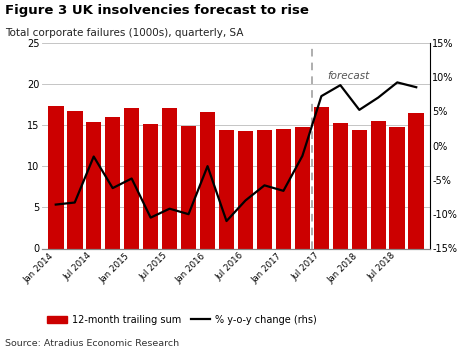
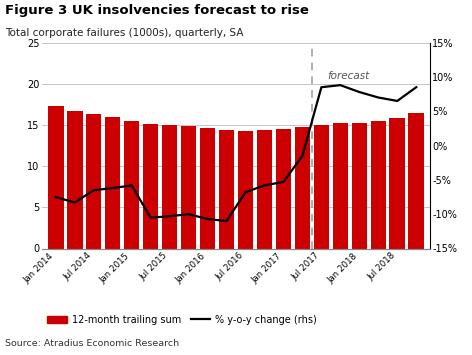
% y-o-y change (rhs)/Jan 2014: -8.6% -> -7.5%
12-month trailing sum/Jul 2014: 15.4 -> 16.3
% y-o-y change (rhs)/Jul 2014: -1.6% -> -6.5%
12-month trailing sum/Jan 2015: 17.0 -> 15.5
% y-o-y change (rhs)/Jan 2015: -4.8% -> -5.8%
12-month trailing sum/Jul 2015: 17.0 -> 15.0
% y-o-y change (rhs)/Jul 2015: -9.2% -> -10.3%
12-month trailing sum/Jan 2016: 16.6 -> 14.6
% y-o-y change (rhs)/Jan 2016: -3.0% -> -10.7%
% y-o-y change (rhs)/Jul 2016: -8.0% -> -6.8%
% y-o-y change (rhs)/Jan 2017: -6.6% -> -5.3%
12-month trailing sum/Jul 2017: 17.2 -> 15.0
% y-o-y change (rhs)/Jul 2017: 7.2% -> 8.5%
12-month trailing sum/Jan 2018: 14.4 -> 15.2
% y-o-y change (rhs)/Jan 2018: 5.2% -> 7.8%
12-month trailing sum/Jul 2018: 14.8 -> 15.9
% y-o-y change (rhs)/Jul 2018: 9.2% -> 6.5%
